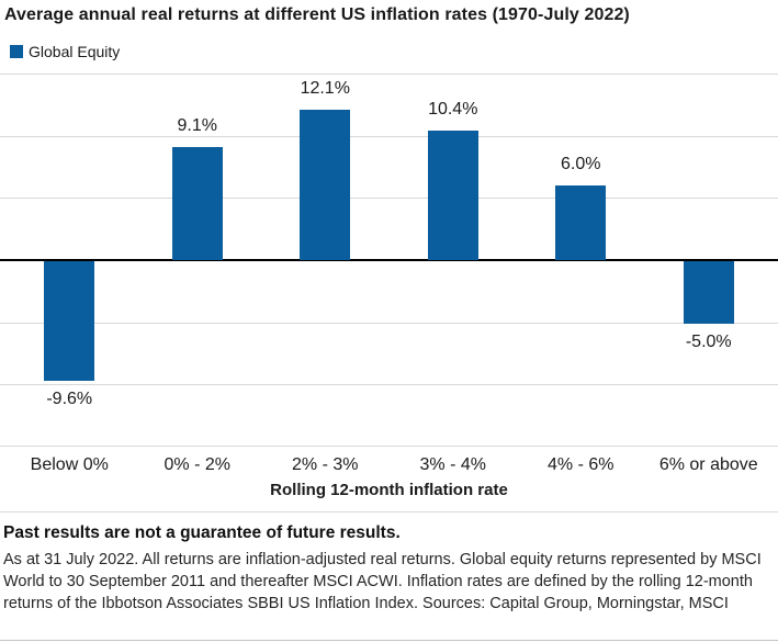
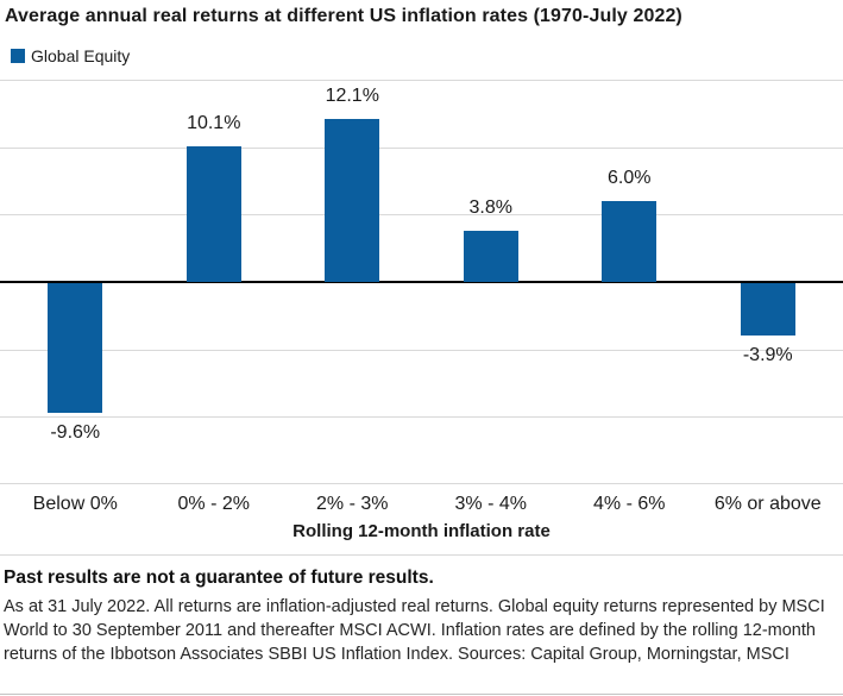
0% - 2%: 9.1% -> 10.1%
3% - 4%: 10.4% -> 3.8%
6% or above: -5.0% -> -3.9%
